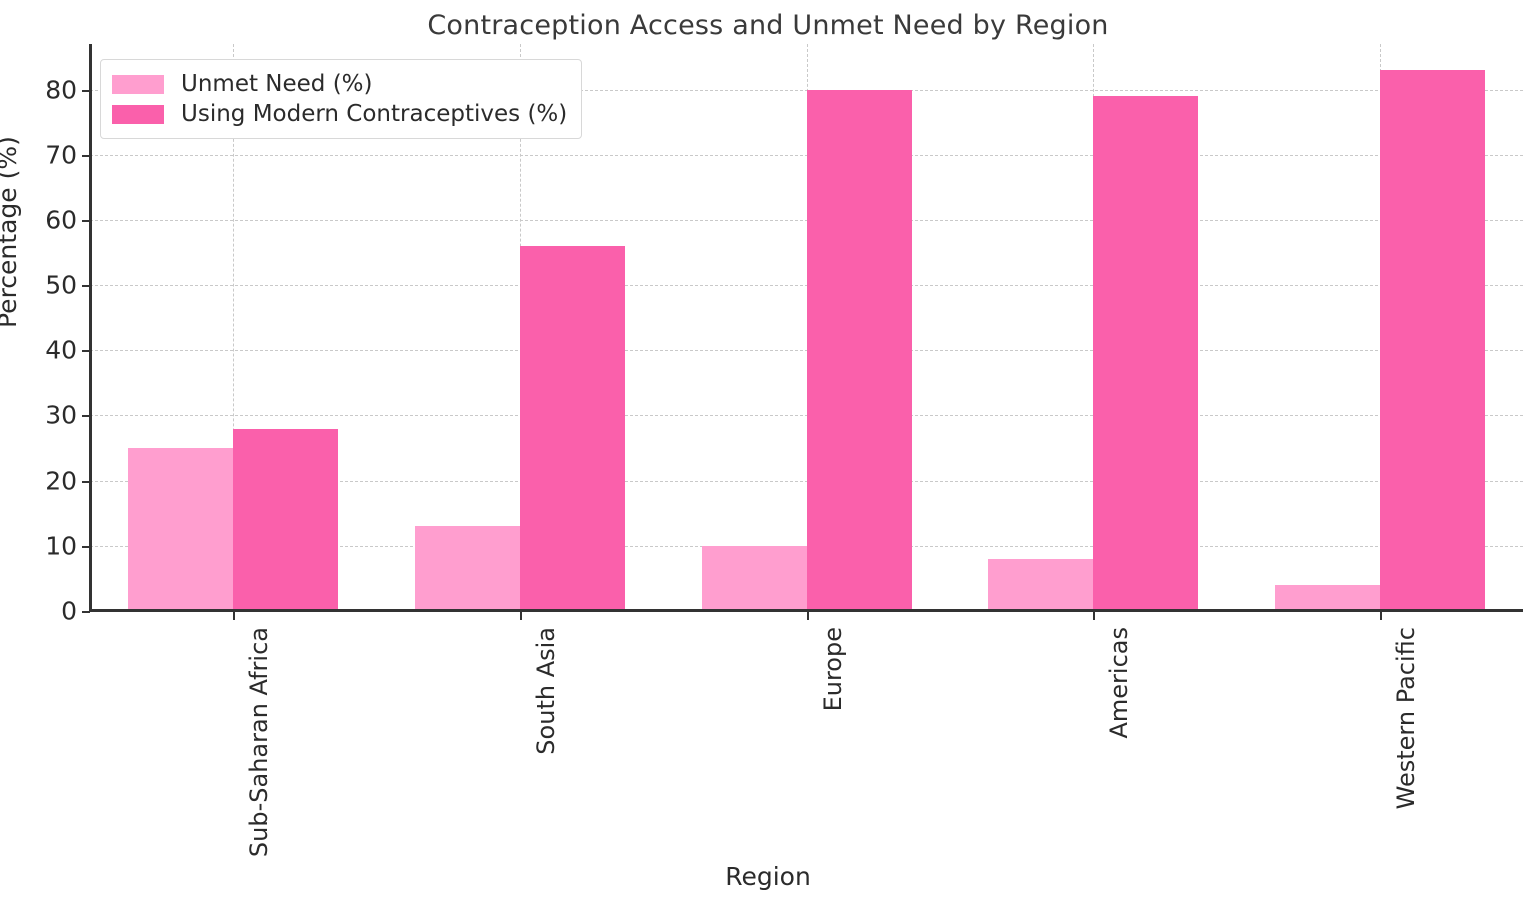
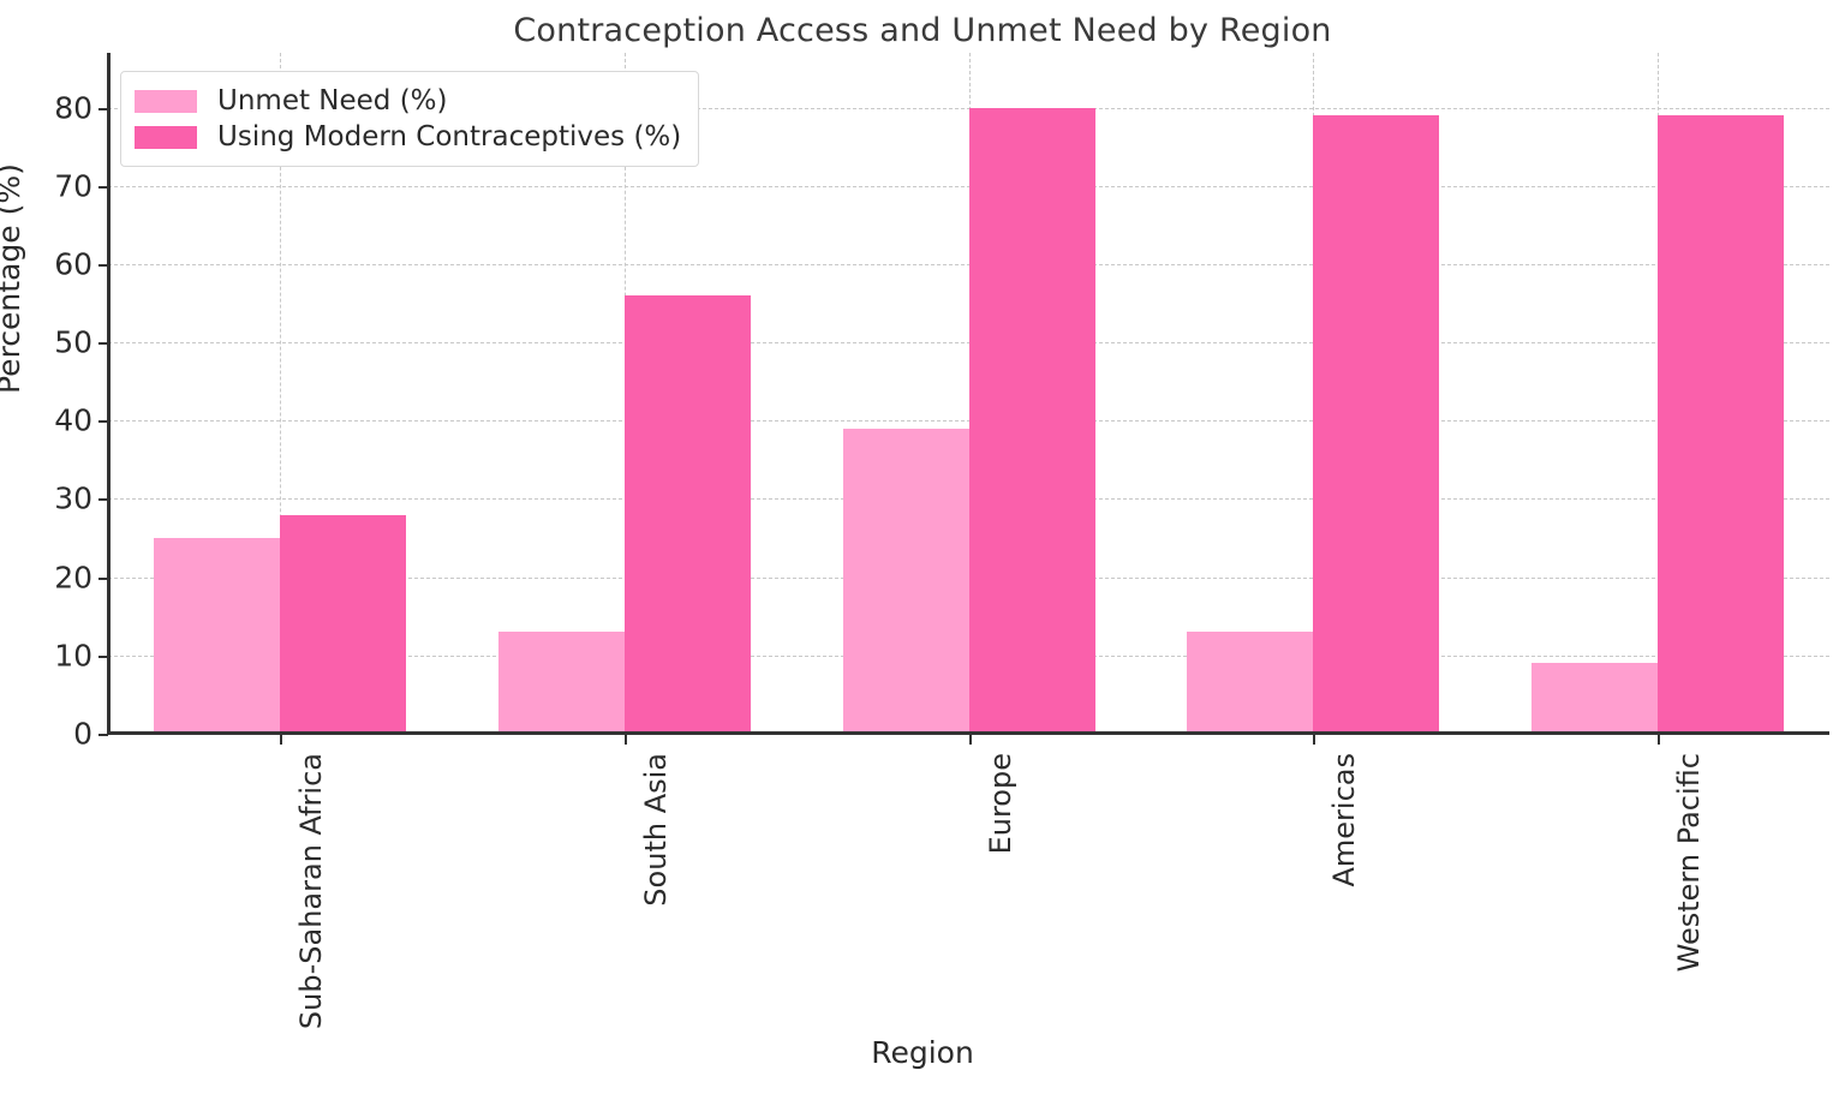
Unmet Need (%)/Europe: 10 -> 39
Unmet Need (%)/Americas: 8 -> 13
Unmet Need (%)/Western Pacific: 4 -> 9
Using Modern Contraceptives (%)/Western Pacific: 83 -> 79
